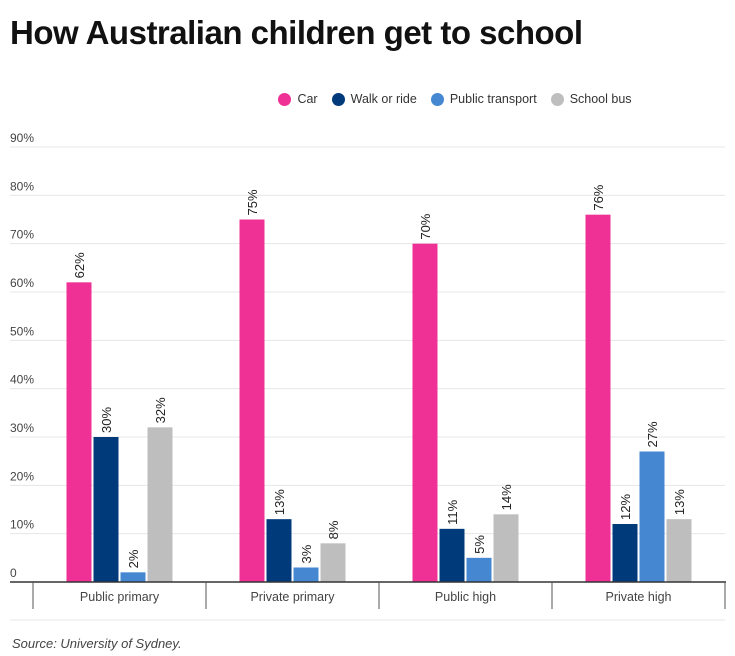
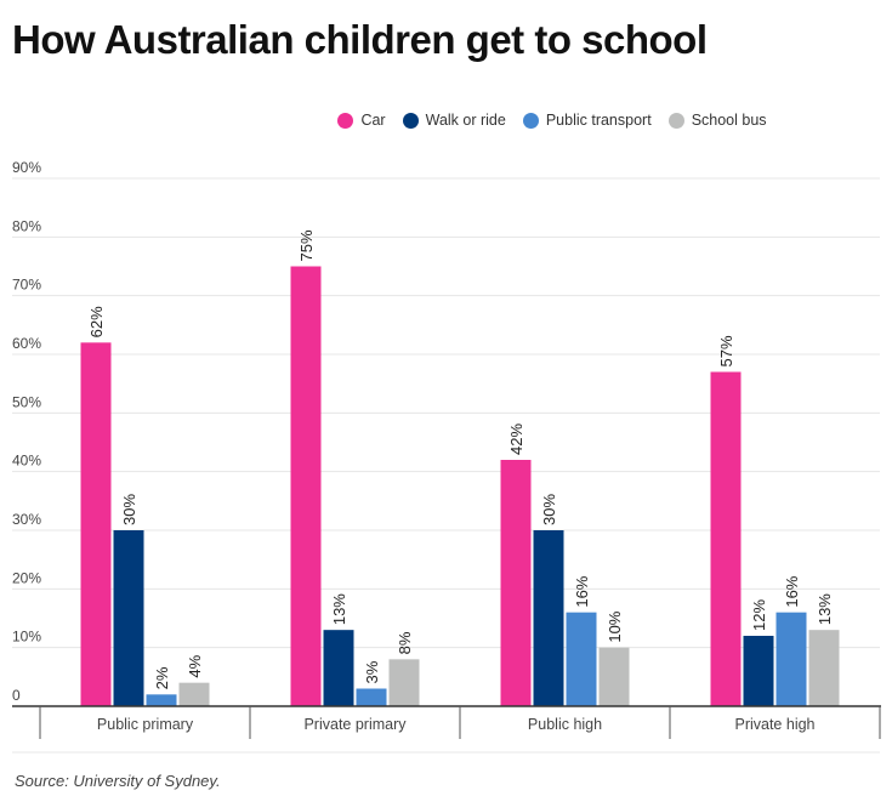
School bus/Public primary: 32% -> 4%
Car/Public high: 70% -> 42%
Walk or ride/Public high: 11% -> 30%
Public transport/Public high: 5% -> 16%
School bus/Public high: 14% -> 10%
Car/Private high: 76% -> 57%
Public transport/Private high: 27% -> 16%
